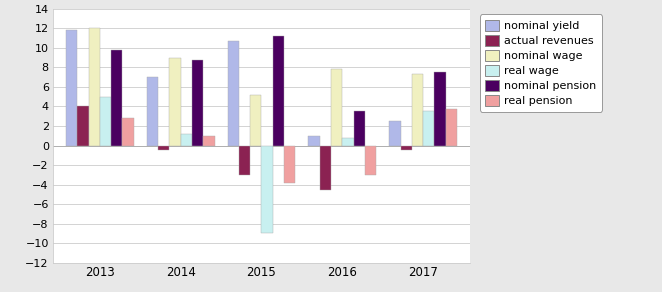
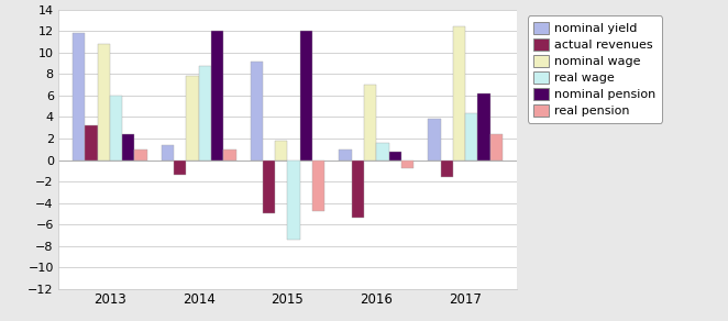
actual revenues/2013: 4.0 -> 3.2
nominal wage/2013: 12.0 -> 10.8
real wage/2013: 5.0 -> 6.0
nominal pension/2013: 9.8 -> 2.4
real pension/2013: 2.8 -> 1.0
nominal yield/2014: 7.0 -> 1.4
actual revenues/2014: -0.5 -> -1.4
nominal wage/2014: 9.0 -> 7.8
real wage/2014: 1.2 -> 8.8
nominal pension/2014: 8.8 -> 12.0
nominal yield/2015: 10.7 -> 9.2
actual revenues/2015: -3.0 -> -5.0
nominal wage/2015: 5.2 -> 1.8
real wage/2015: -9.0 -> -7.4
nominal pension/2015: 11.2 -> 12.0
real pension/2015: -3.8 -> -4.8
actual revenues/2016: -4.5 -> -5.4
nominal wage/2016: 7.8 -> 7.0
real wage/2016: 0.8 -> 1.6
nominal pension/2016: 3.5 -> 0.8
real pension/2016: -3.0 -> -0.8
nominal yield/2017: 2.5 -> 3.8
actual revenues/2017: -0.5 -> -1.6
nominal wage/2017: 7.3 -> 12.4
real wage/2017: 3.5 -> 4.4
nominal pension/2017: 7.5 -> 6.2
real pension/2017: 3.7 -> 2.4
